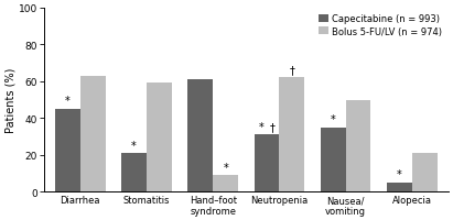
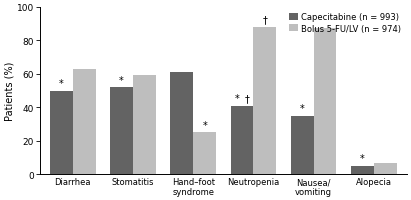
Capecitabine (n = 993)/Diarrhea: 45 -> 50
Capecitabine (n = 993)/Stomatitis: 21 -> 52
Bolus 5-FU/LV (n = 974)/Hand–foot syndrome: 9 -> 25
Capecitabine (n = 993)/Neutropenia: 31 -> 41
Bolus 5-FU/LV (n = 974)/Neutropenia: 62 -> 88
Bolus 5-FU/LV (n = 974)/Nausea/ vomiting: 50 -> 87
Bolus 5-FU/LV (n = 974)/Alopecia: 21 -> 7
